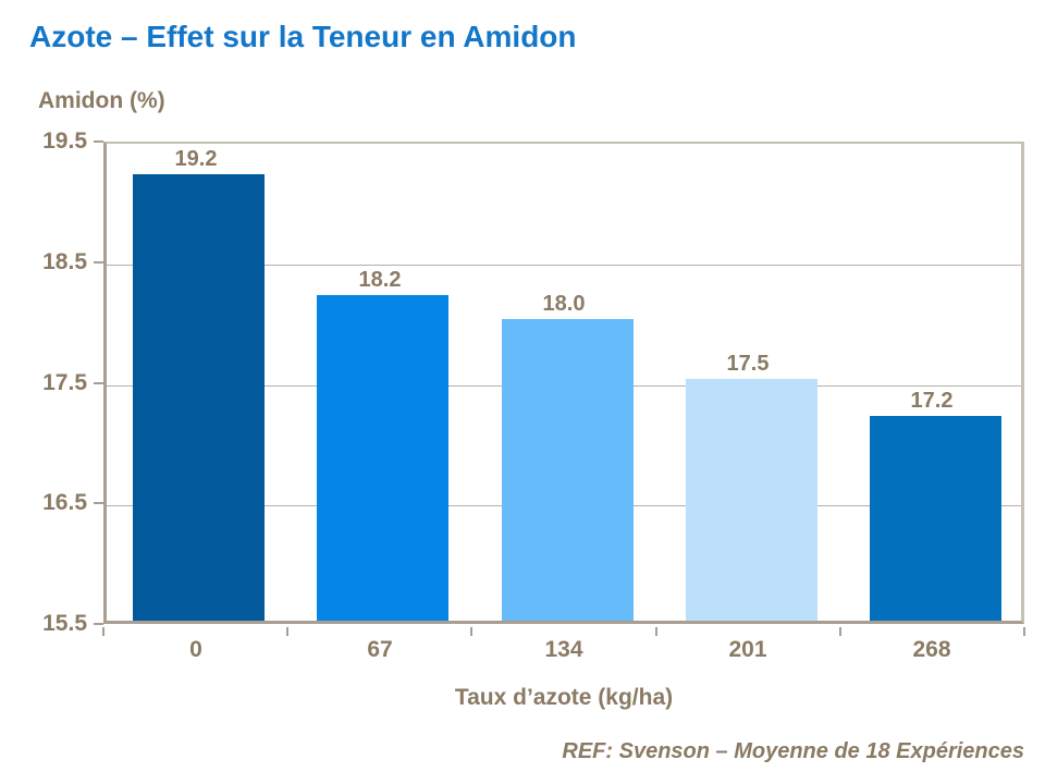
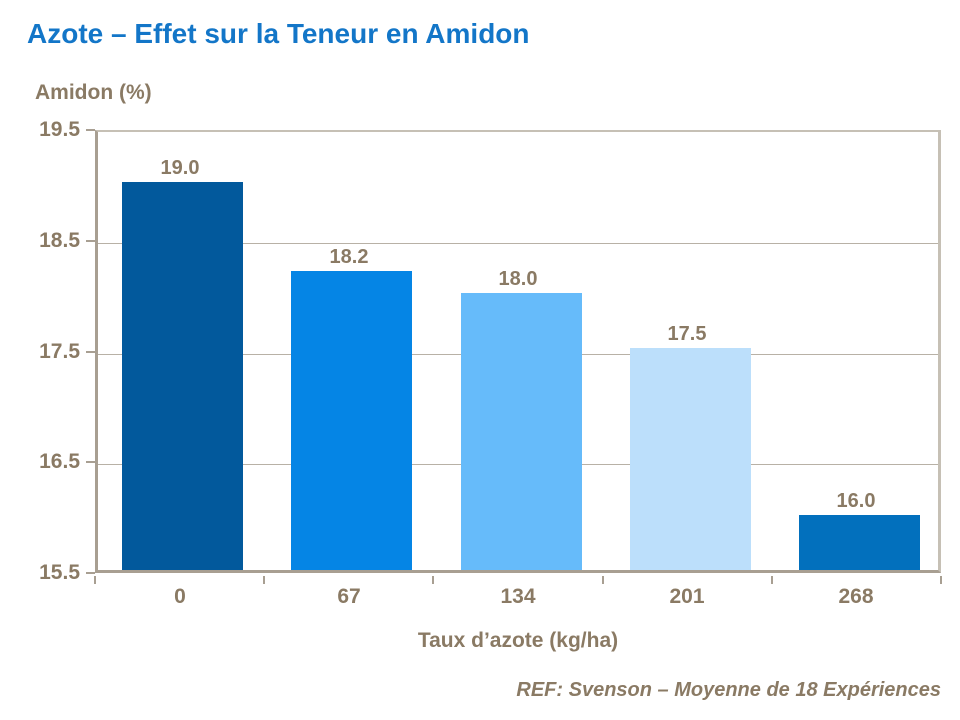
0: 19.2 -> 19.0
268: 17.2 -> 16.0
